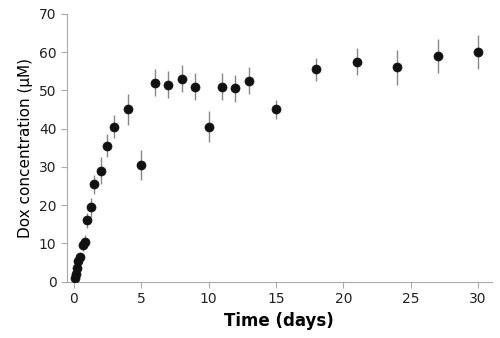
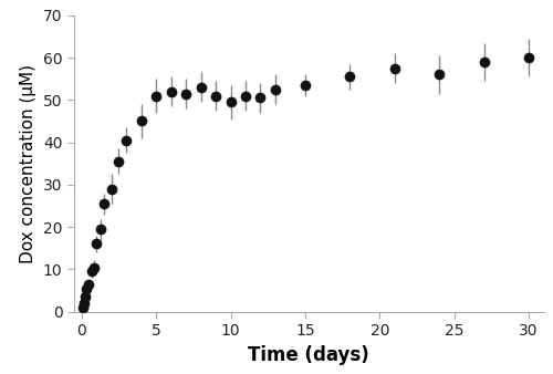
5: 30.5 -> 51.0
10: 40.5 -> 49.5
15: 45.0 -> 53.5
